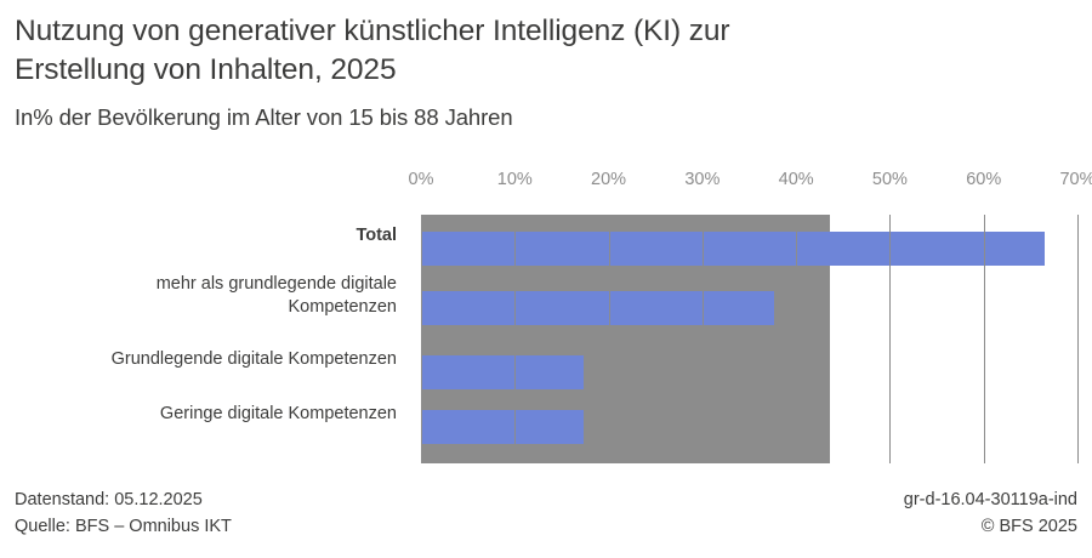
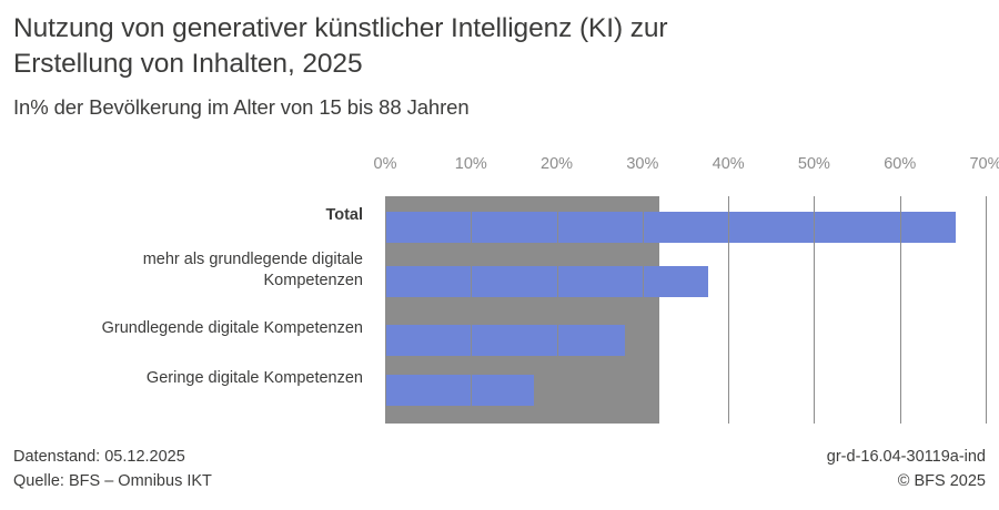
Total: 44% -> 32%
Geringe digitale Kompetenzen: 17% -> 28%
